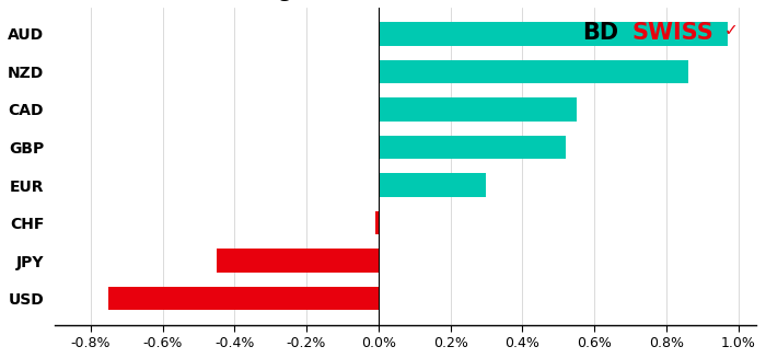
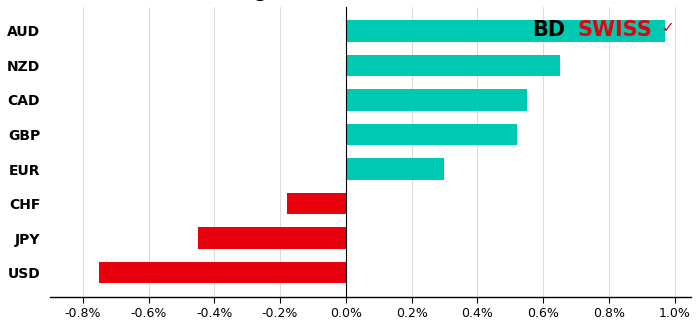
NZD: 0.86% -> 0.65%
CHF: -0.01% -> -0.18%
